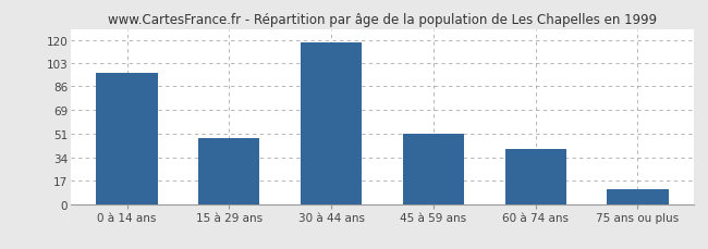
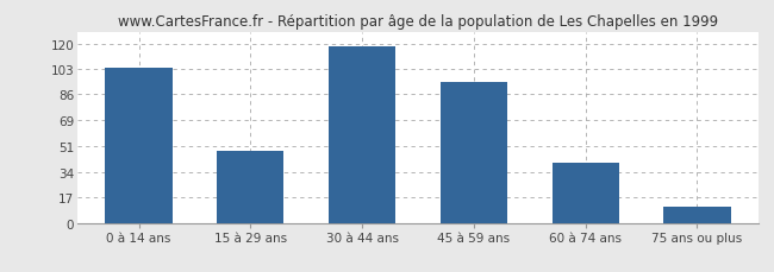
0 à 14 ans: 96 -> 104
45 à 59 ans: 51 -> 94
